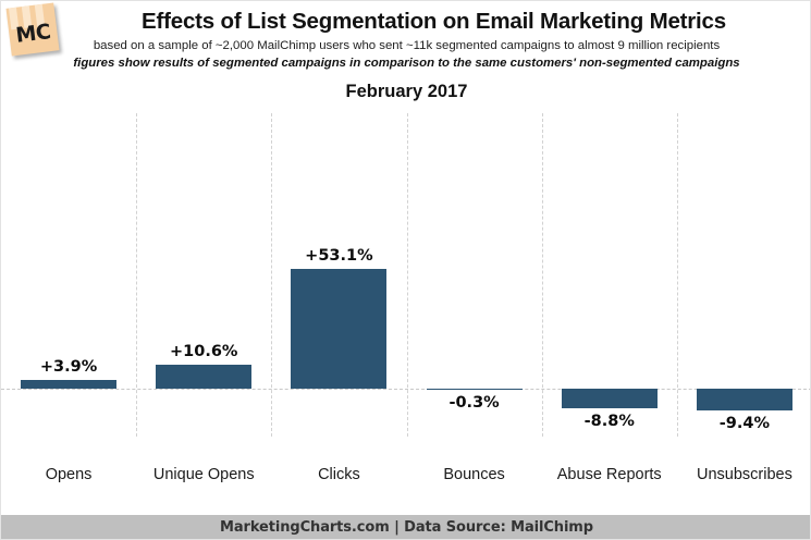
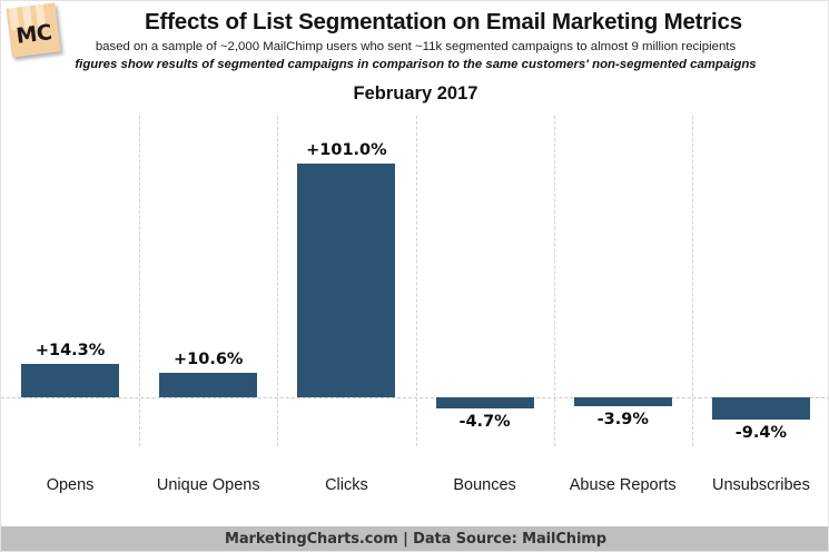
Opens: +3.9% -> +14.3%
Clicks: +53.1% -> +101.0%
Bounces: -0.3% -> -4.7%
Abuse Reports: -8.8% -> -3.9%
